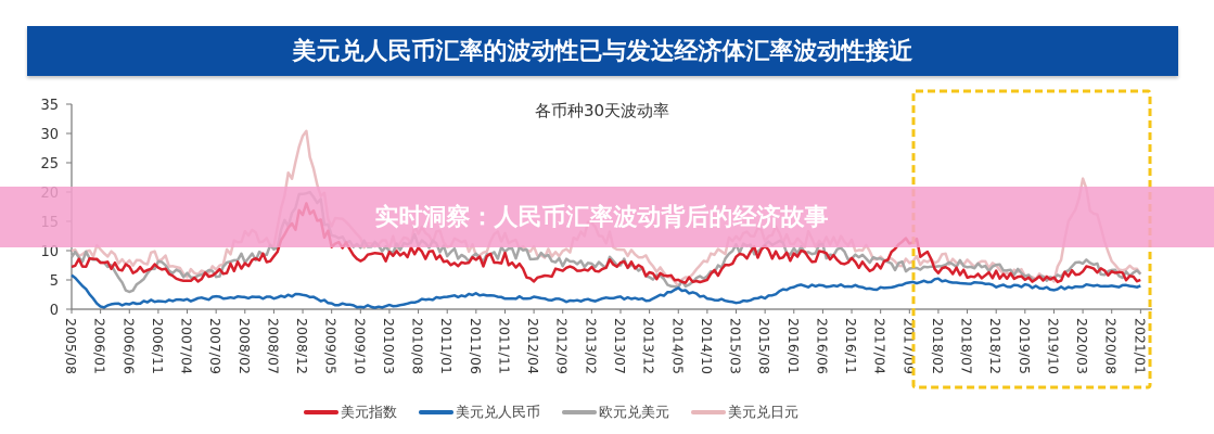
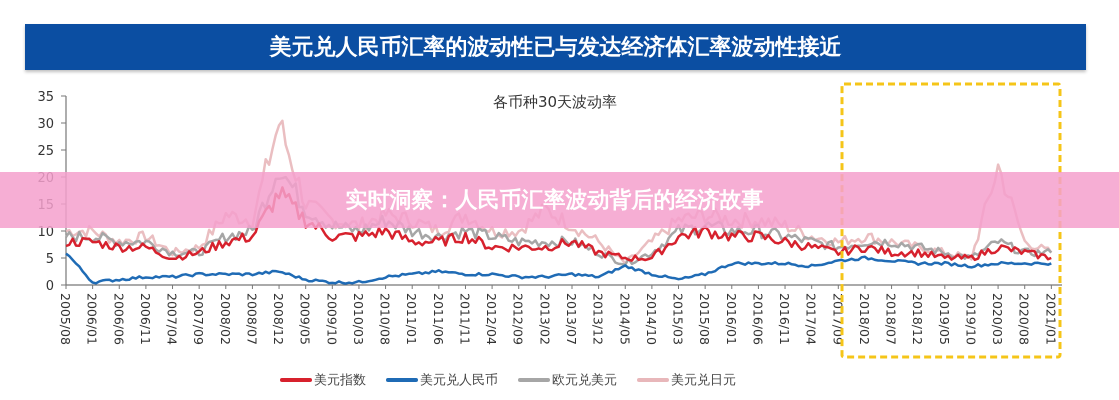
欧元兑美元/2006/06: 3 -> 8
美元指数/2012/04: 5 -> 7
美元指数/2017/09: 12 -> 6
